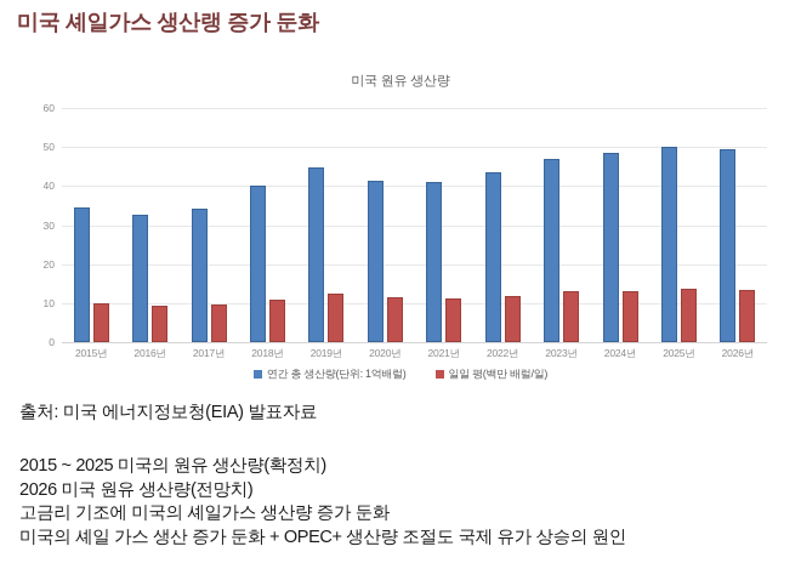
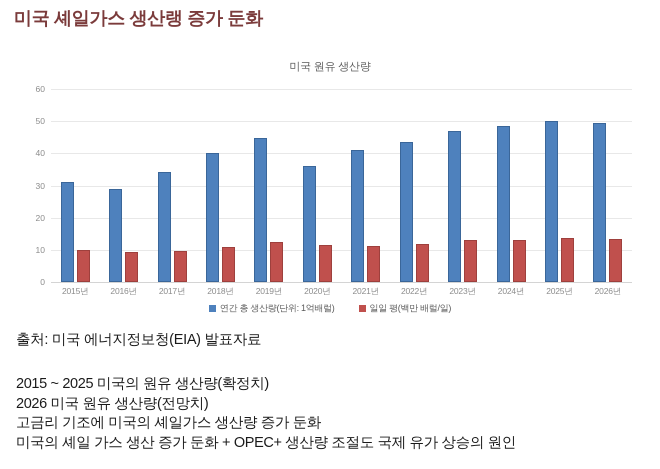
연간 총 생산량(단위: 1억배럴)/2015년: 34 -> 31
연간 총 생산량(단위: 1억배럴)/2016년: 32 -> 29
연간 총 생산량(단위: 1억배럴)/2020년: 42 -> 36
